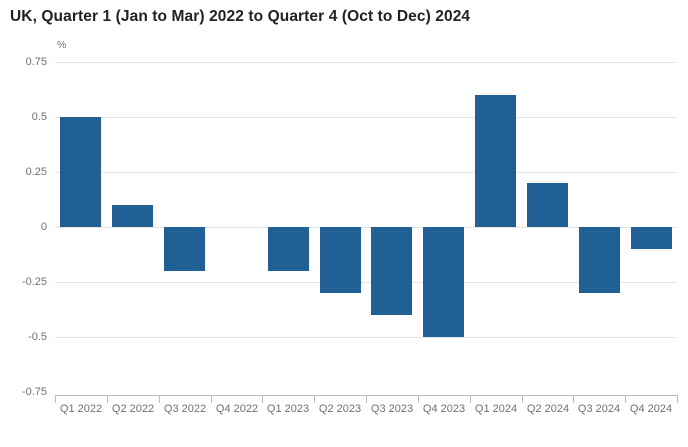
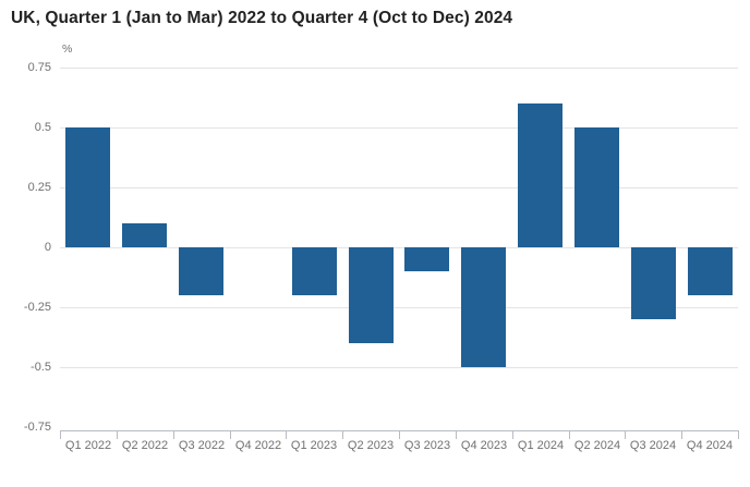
Q2 2023: -0.3 -> -0.4
Q3 2023: -0.4 -> -0.1
Q2 2024: 0.2 -> 0.5
Q4 2024: -0.1 -> -0.2
